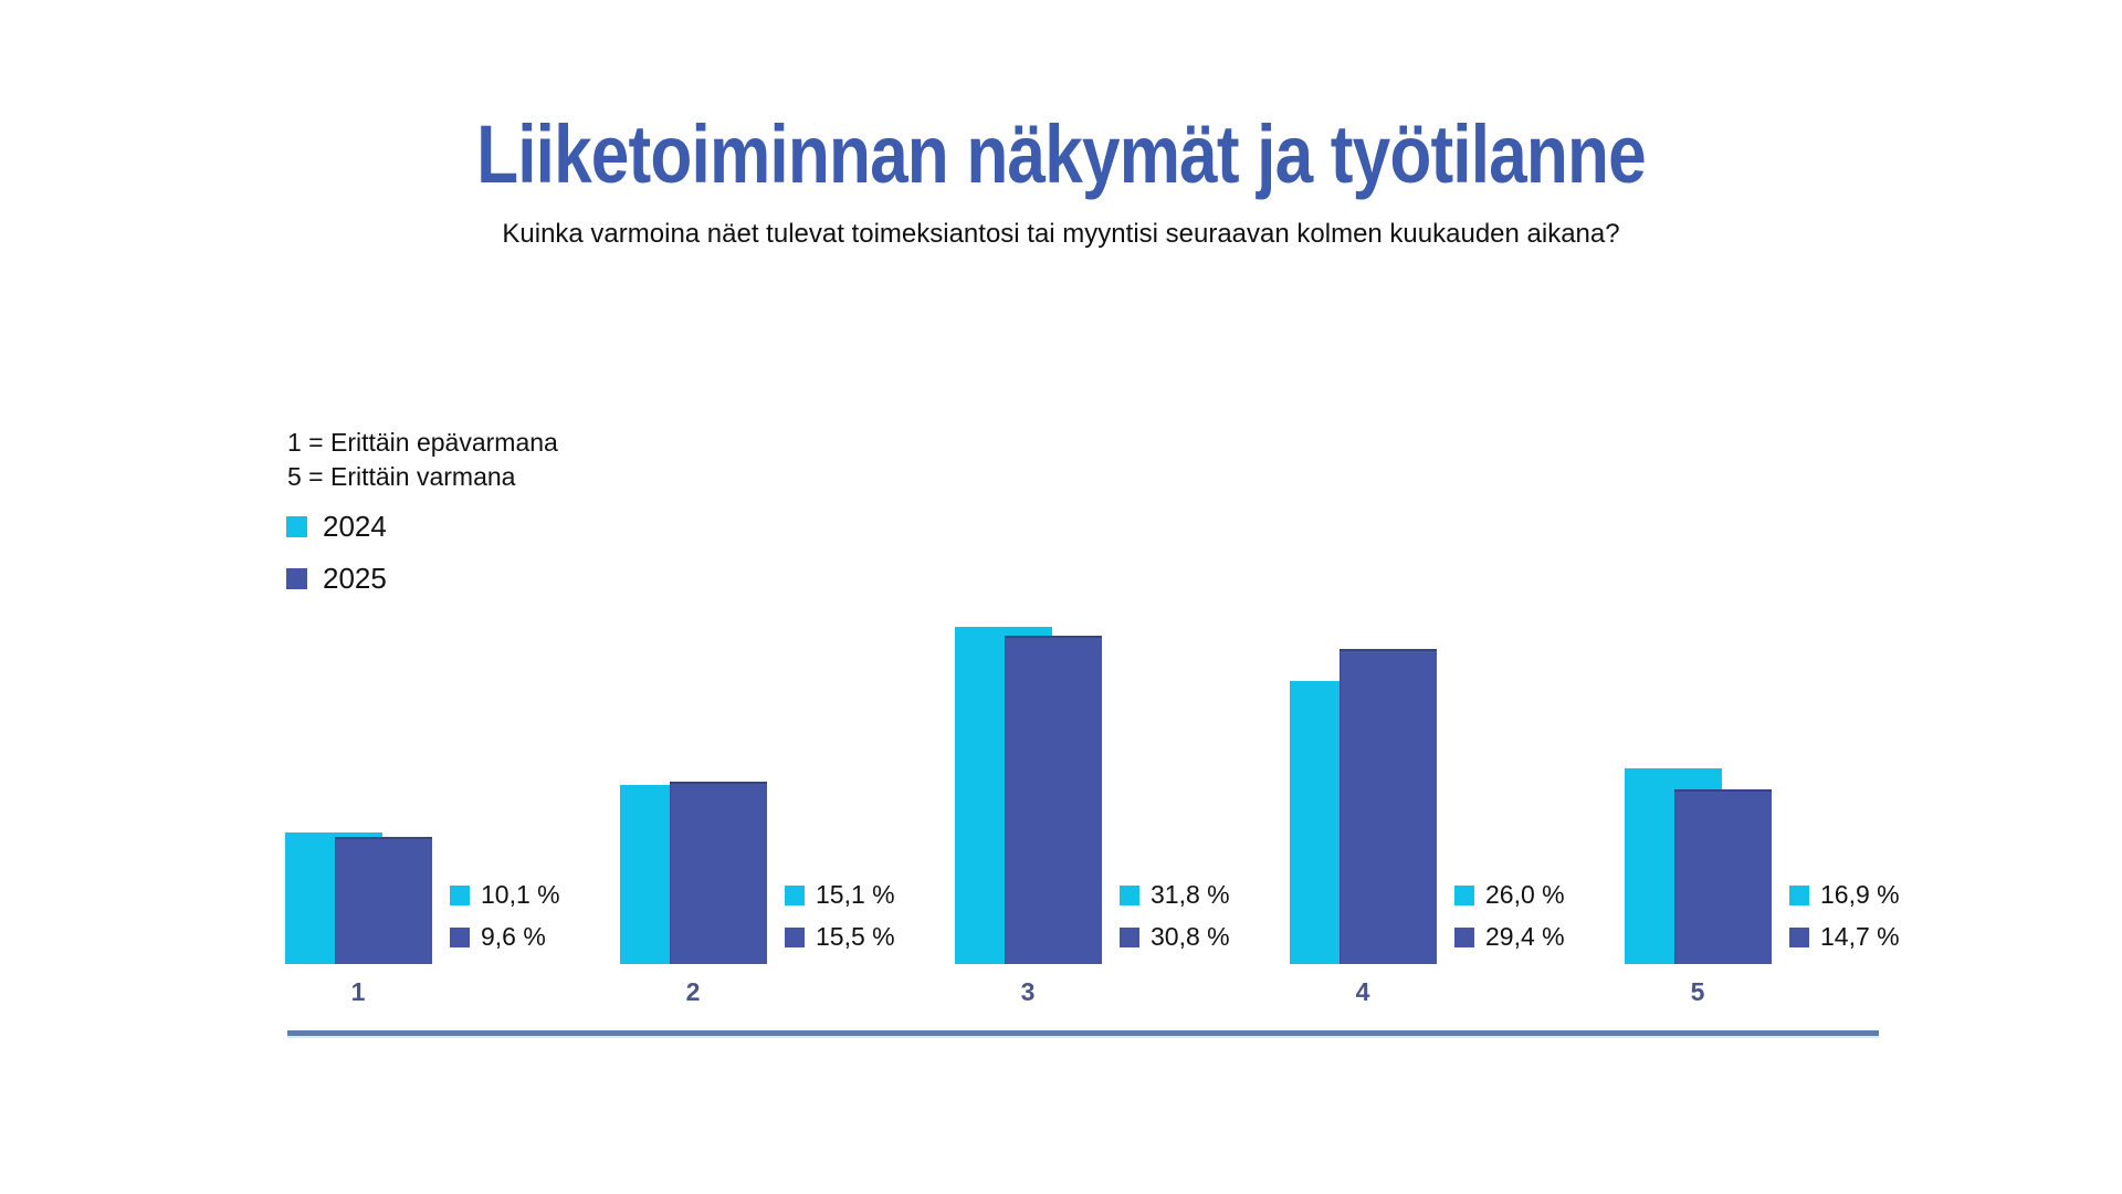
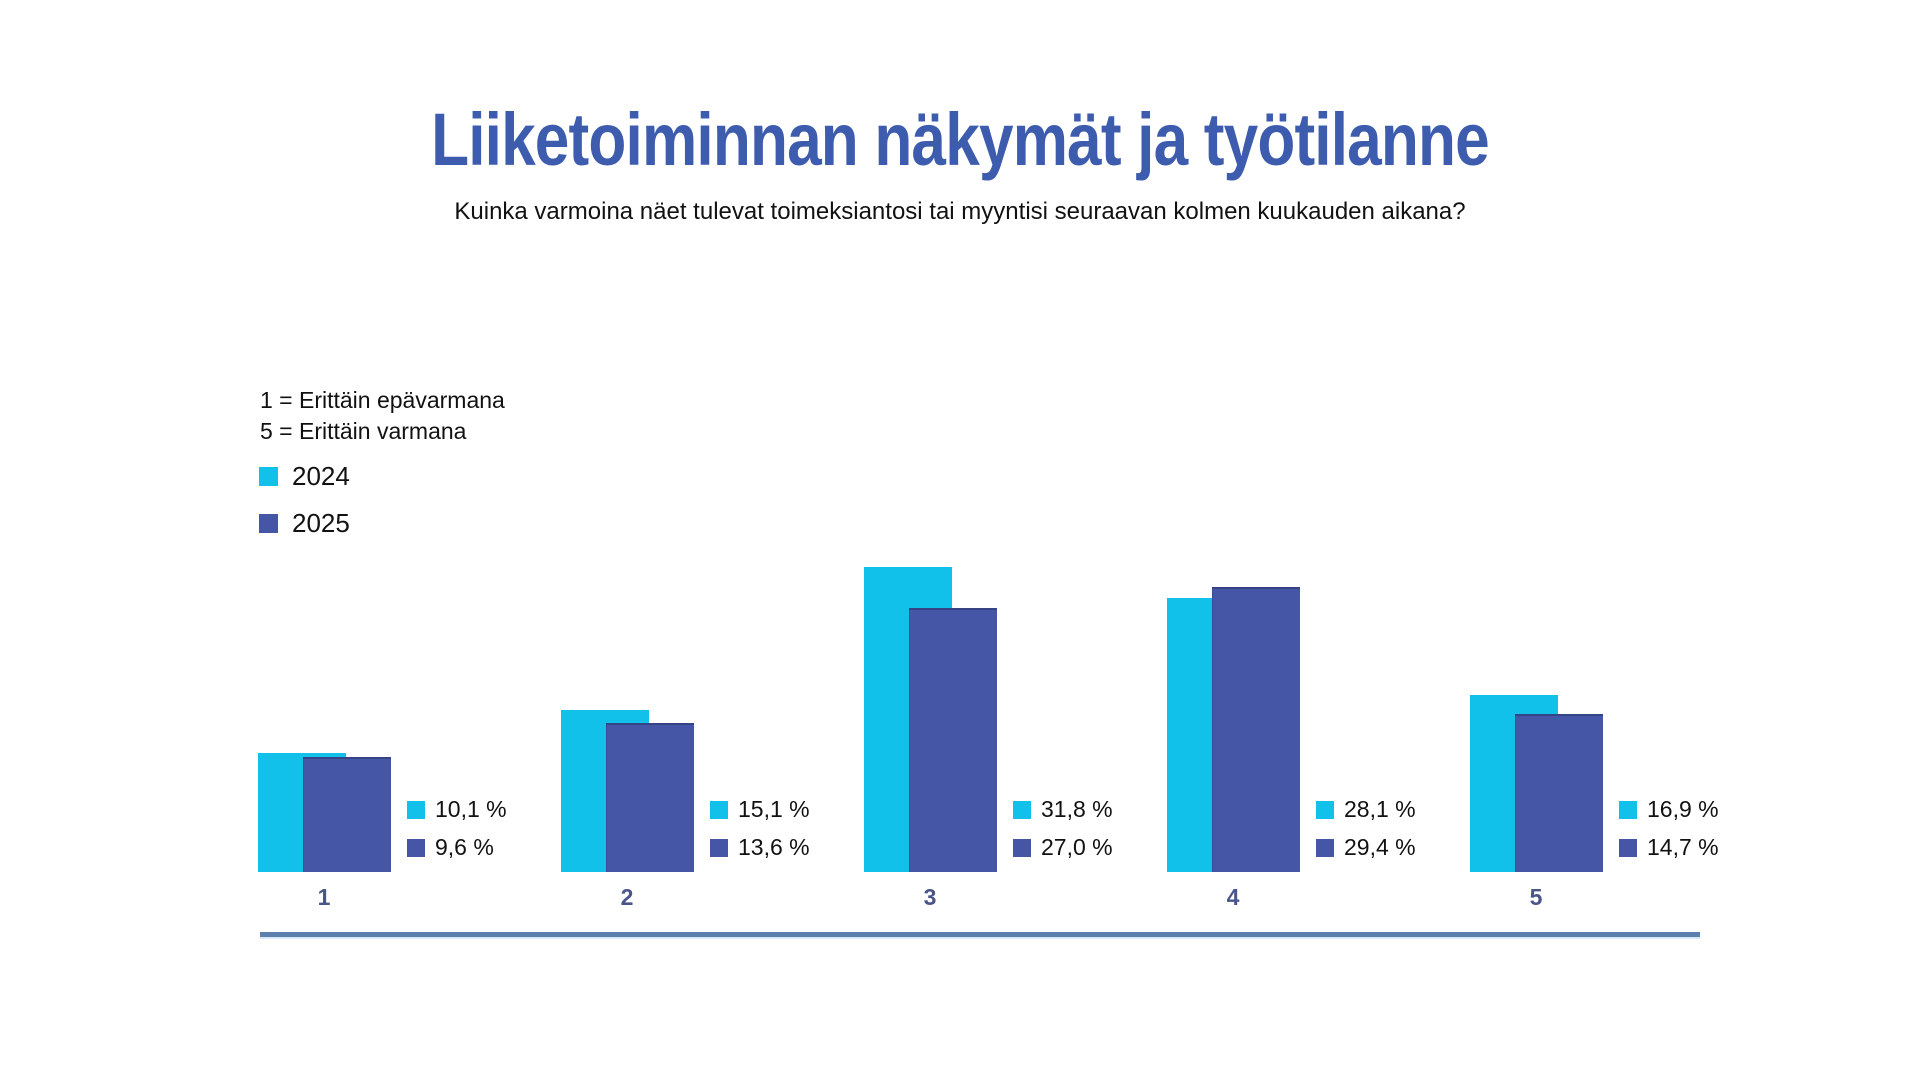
2025/2: 15,5 -> 13,6
2025/3: 30,8 -> 27,0
2024/4: 26,0 -> 28,1
